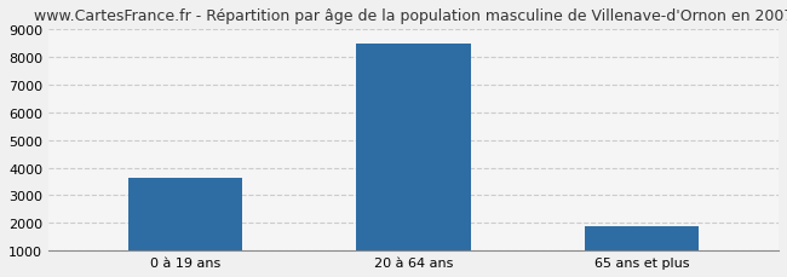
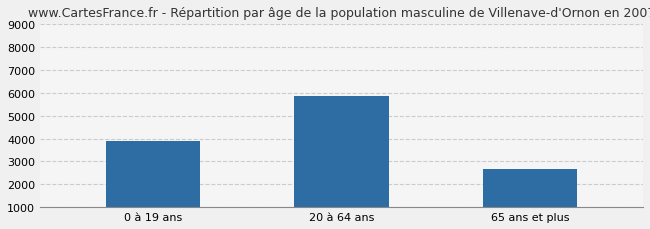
0 à 19 ans: 3650 -> 3900
20 à 64 ans: 8500 -> 5850
65 ans et plus: 1900 -> 2650
